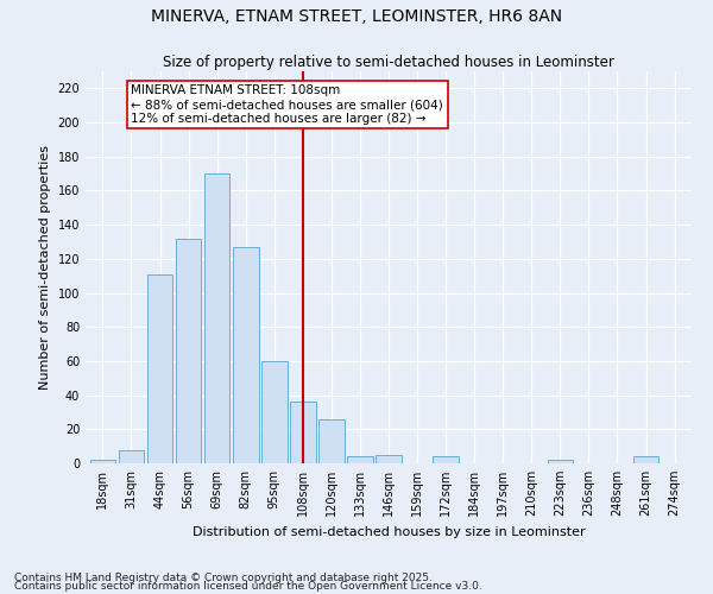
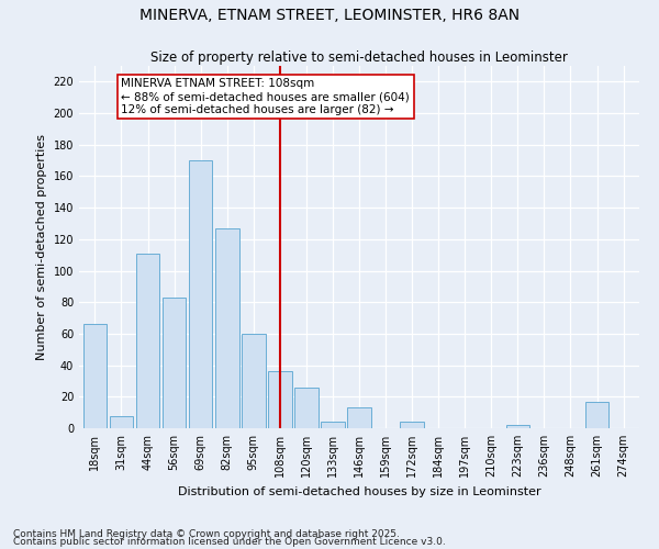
18sqm: 2 -> 66
56sqm: 132 -> 83
146sqm: 5 -> 13
261sqm: 4 -> 17
